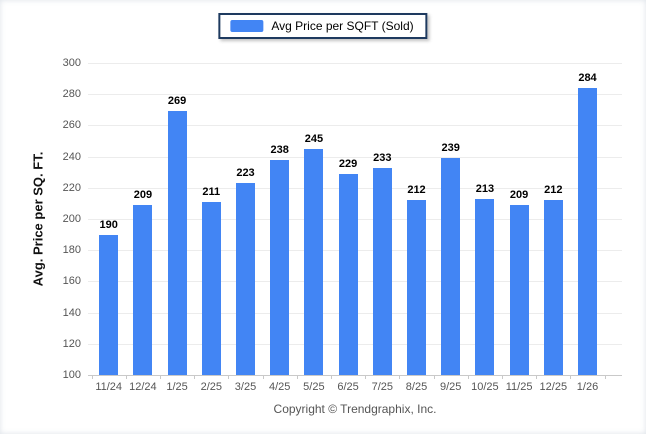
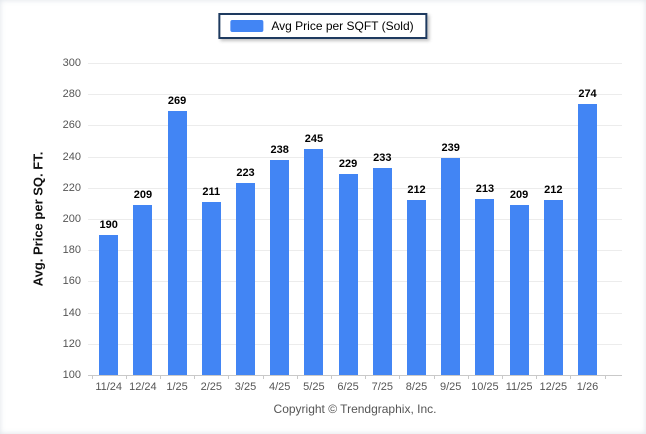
1/26: 284 -> 274
